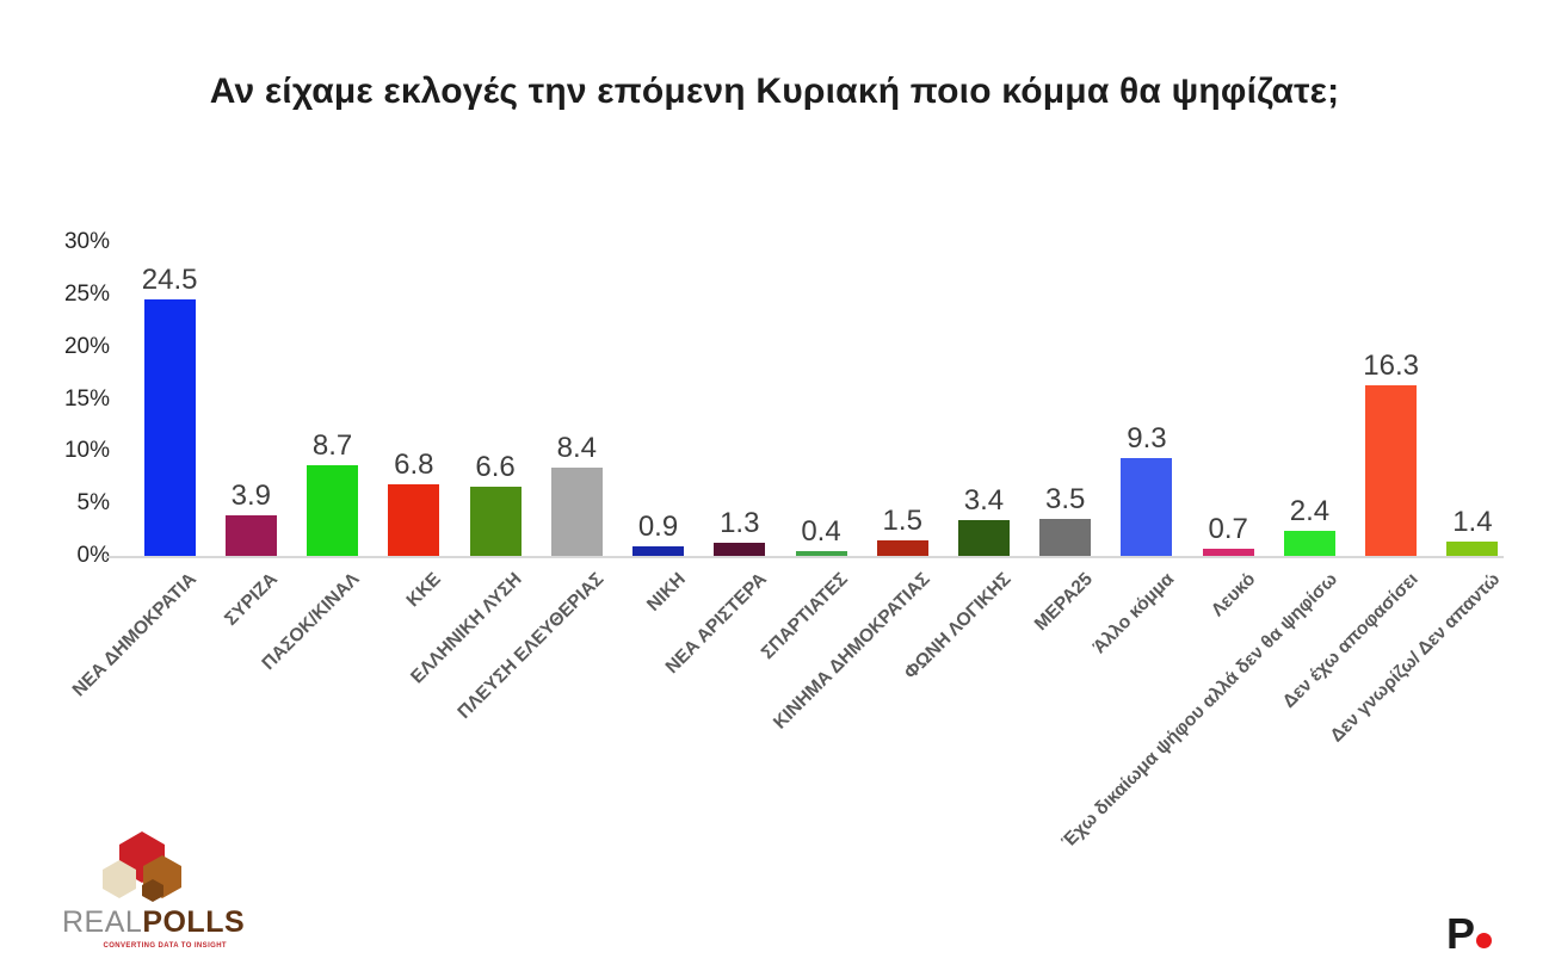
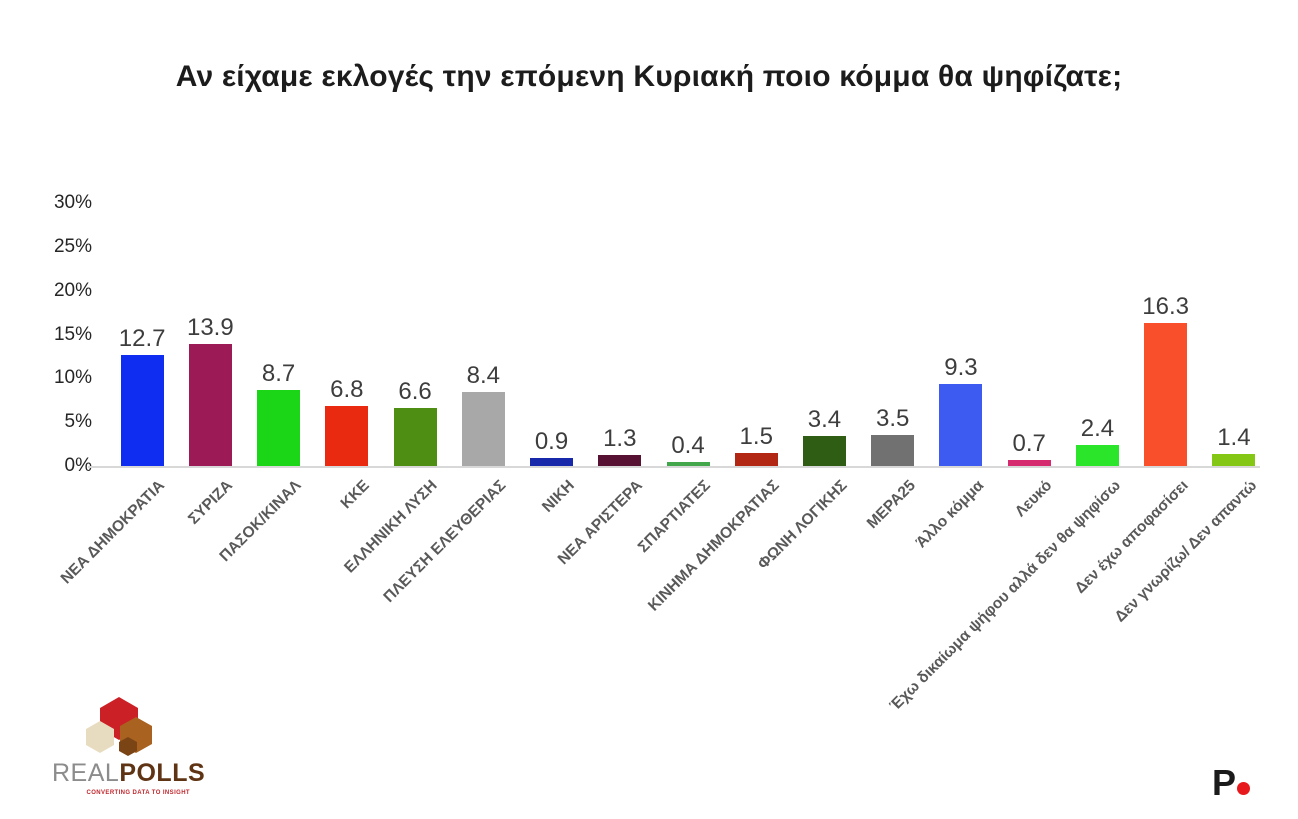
ΝΕΑ ΔΗΜΟΚΡΑΤΙΑ: 24.5 -> 12.7
ΣΥΡΙΖΑ: 3.9 -> 13.9
